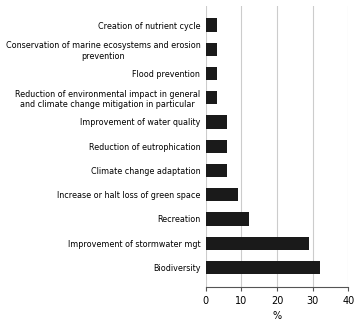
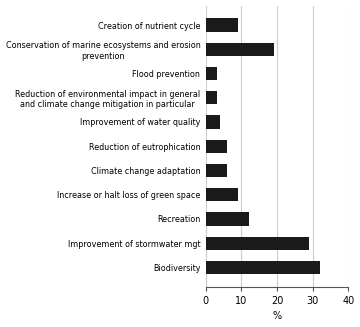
Creation of nutrient cycle: 3 -> 9
Conservation of marine ecosystems and erosion prevention: 3 -> 19
Improvement of water quality: 6 -> 4
